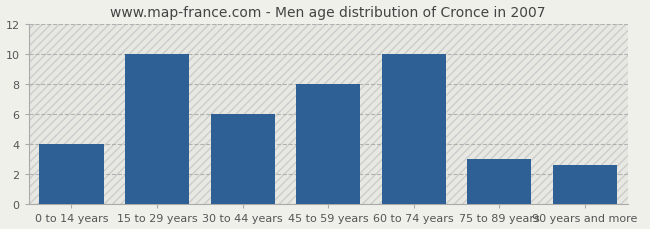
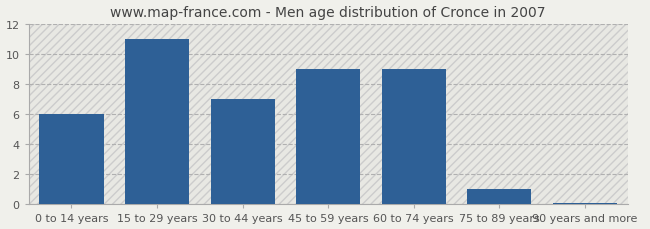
0 to 14 years: 4.0 -> 6.0
15 to 29 years: 10.0 -> 11.0
30 to 44 years: 6.0 -> 7.0
45 to 59 years: 8.0 -> 9.0
60 to 74 years: 10.0 -> 9.0
75 to 89 years: 3.0 -> 1.0
90 years and more: 2.6 -> 0.1
